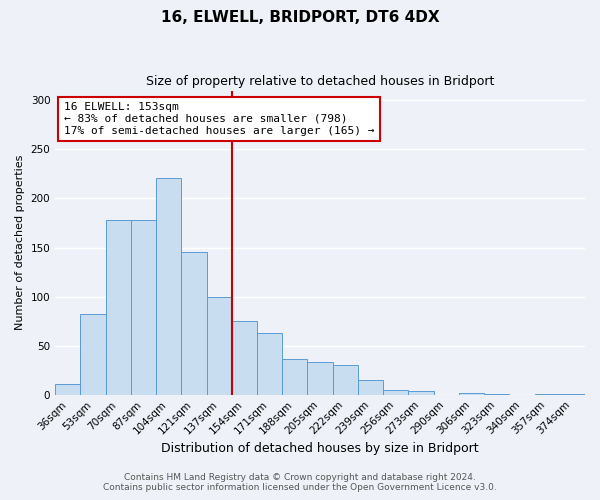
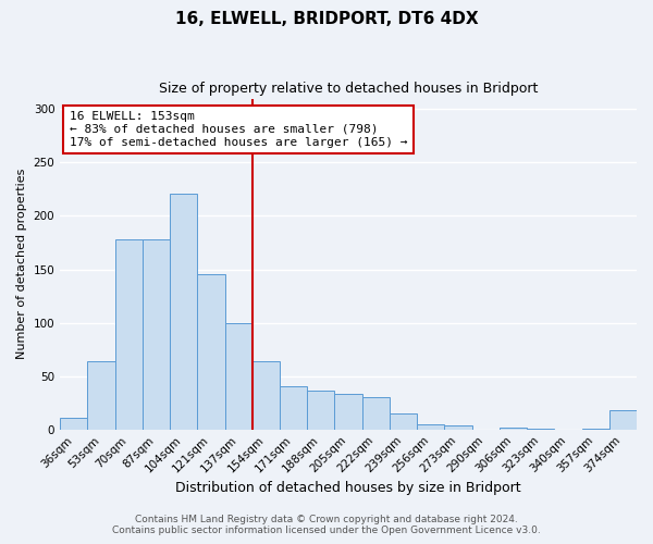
53sqm: 82 -> 64
154sqm: 75 -> 64
171sqm: 63 -> 40
374sqm: 1 -> 18
